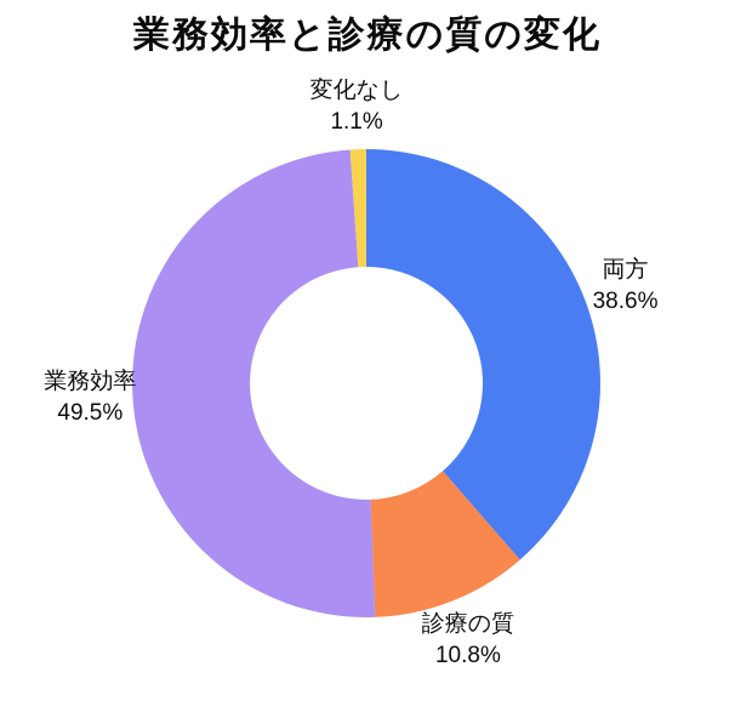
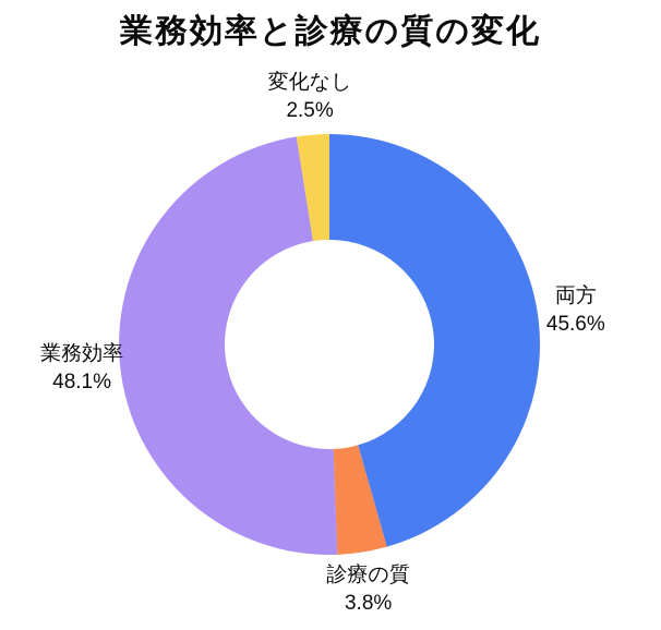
両方: 38.6% -> 45.6%
診療の質: 10.8% -> 3.8%
業務効率: 49.5% -> 48.1%
変化なし: 1.1% -> 2.5%
